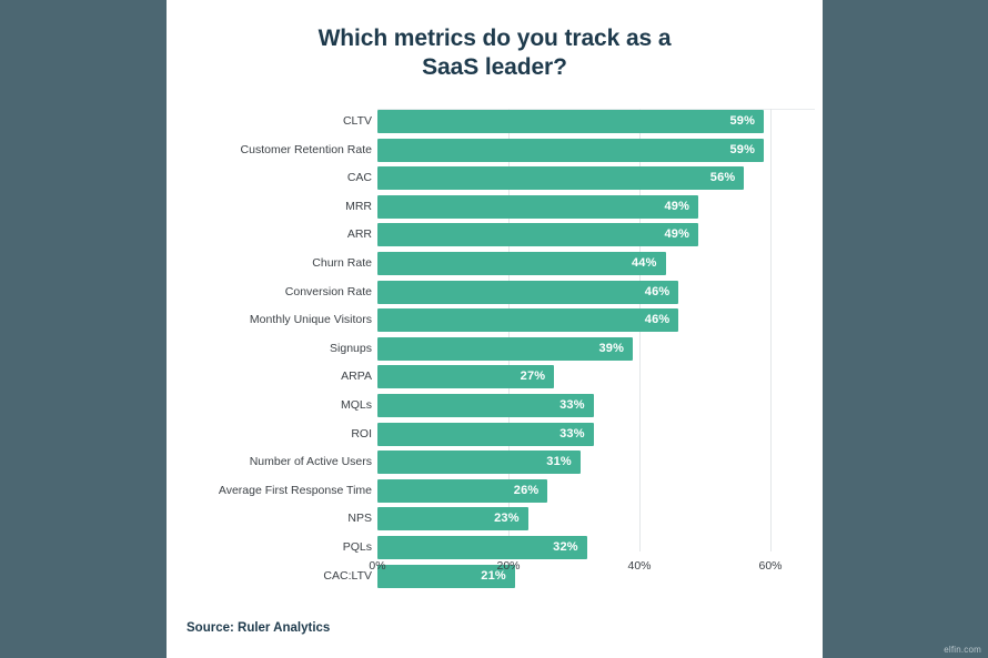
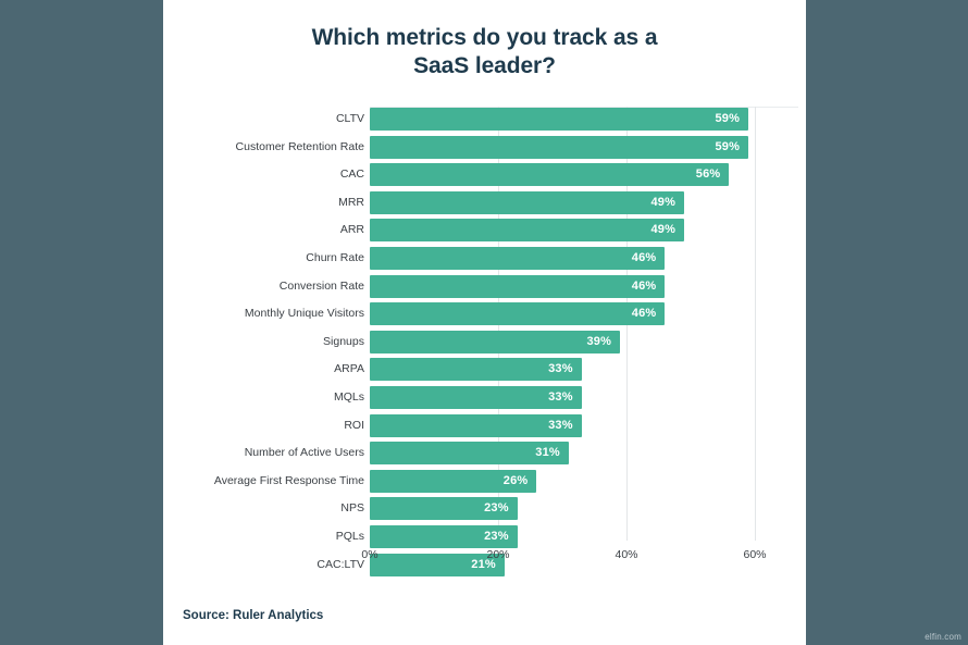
Churn Rate: 44% -> 46%
ARPA: 27% -> 33%
PQLs: 32% -> 23%
